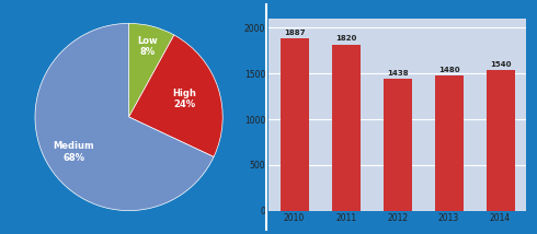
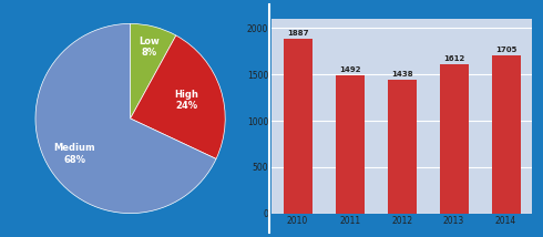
2011: 1820 -> 1490
2013: 1480 -> 1610
2014: 1540 -> 1700
